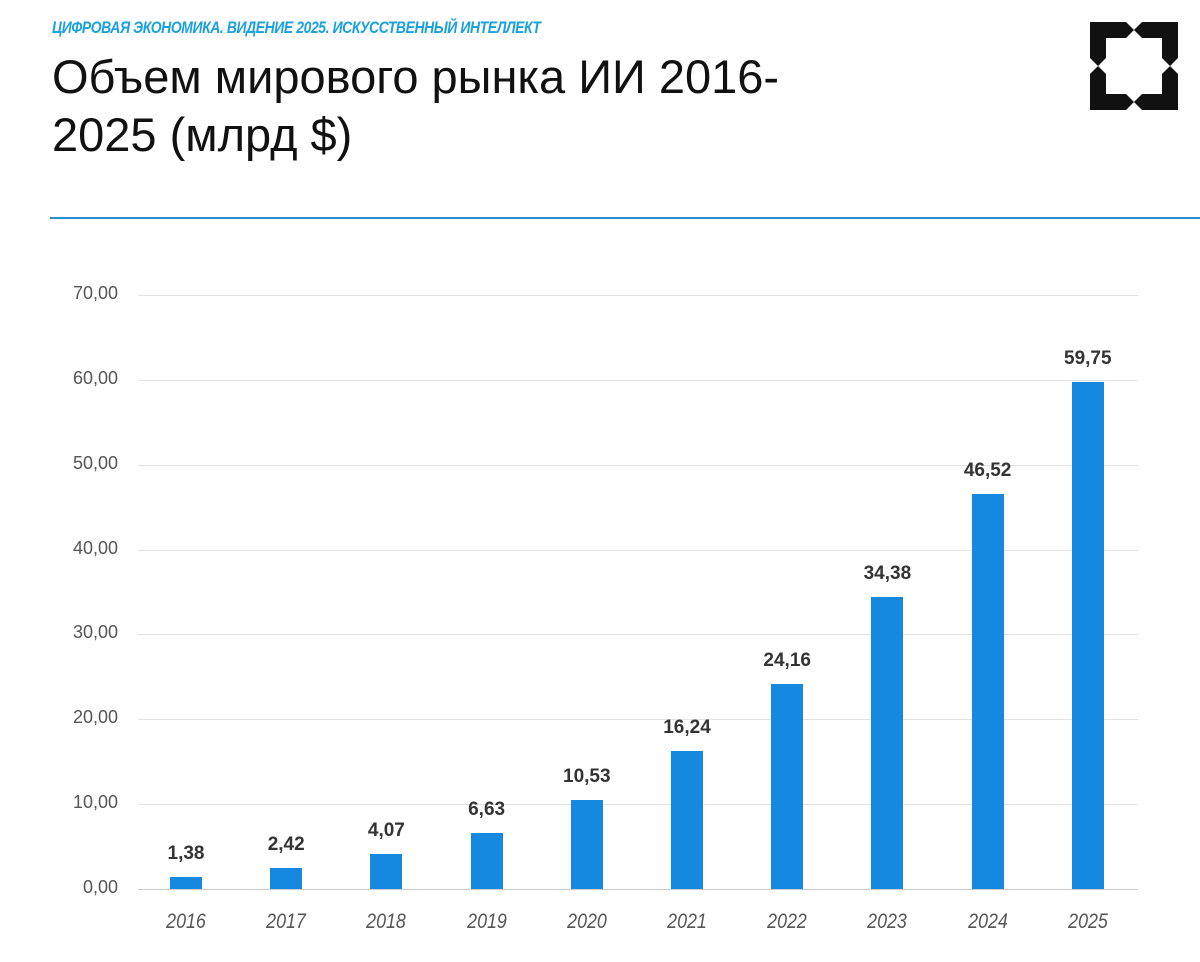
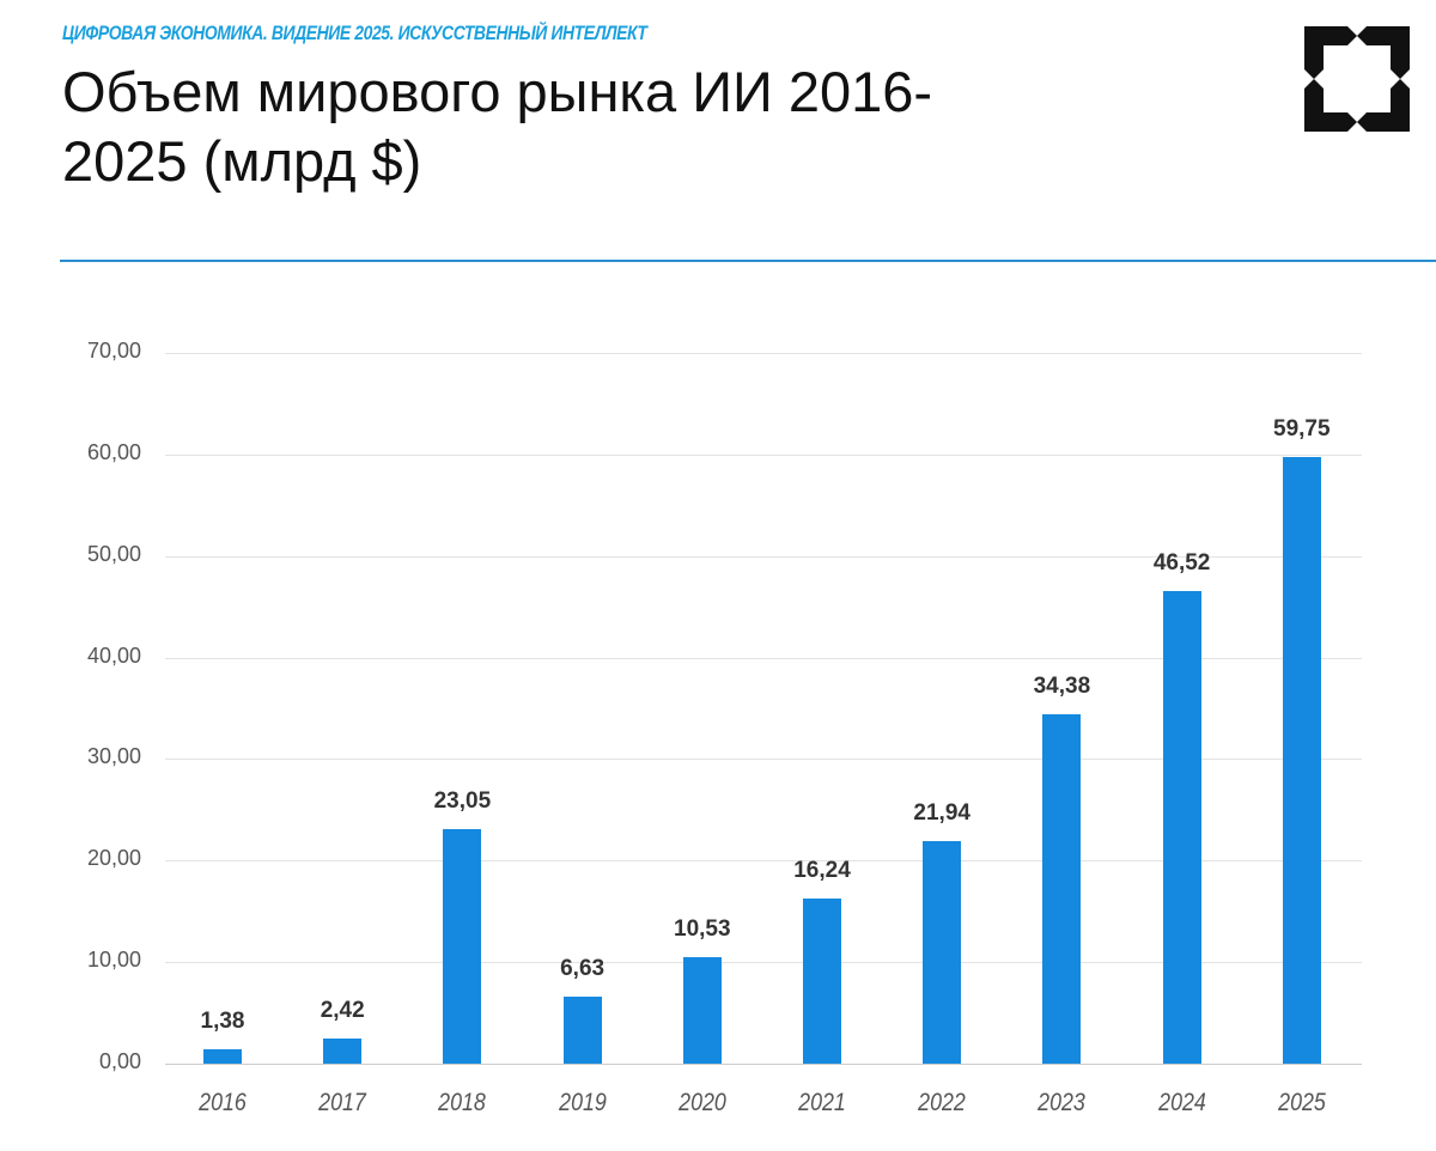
2018: 4,07 -> 23,05
2022: 24,16 -> 21,94
